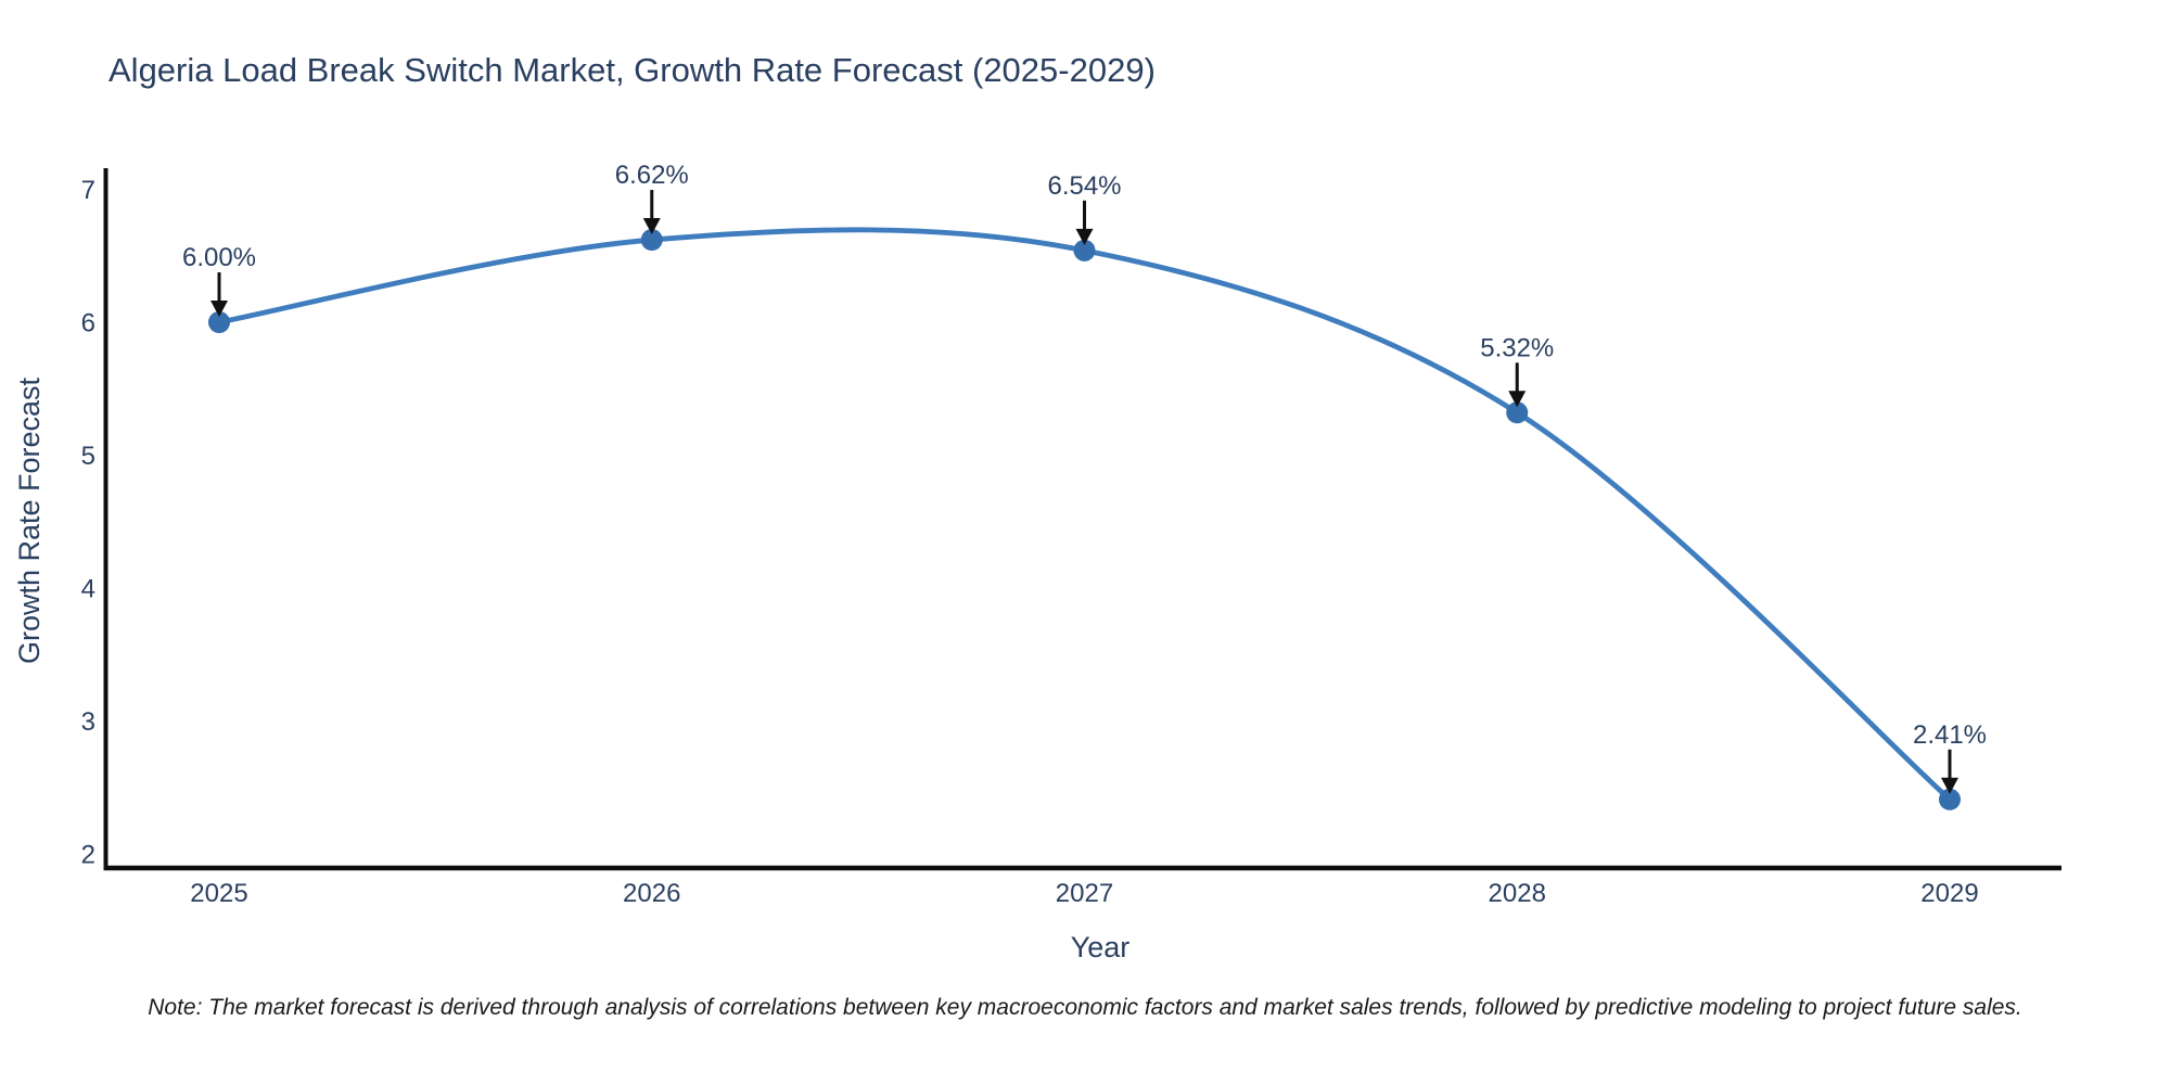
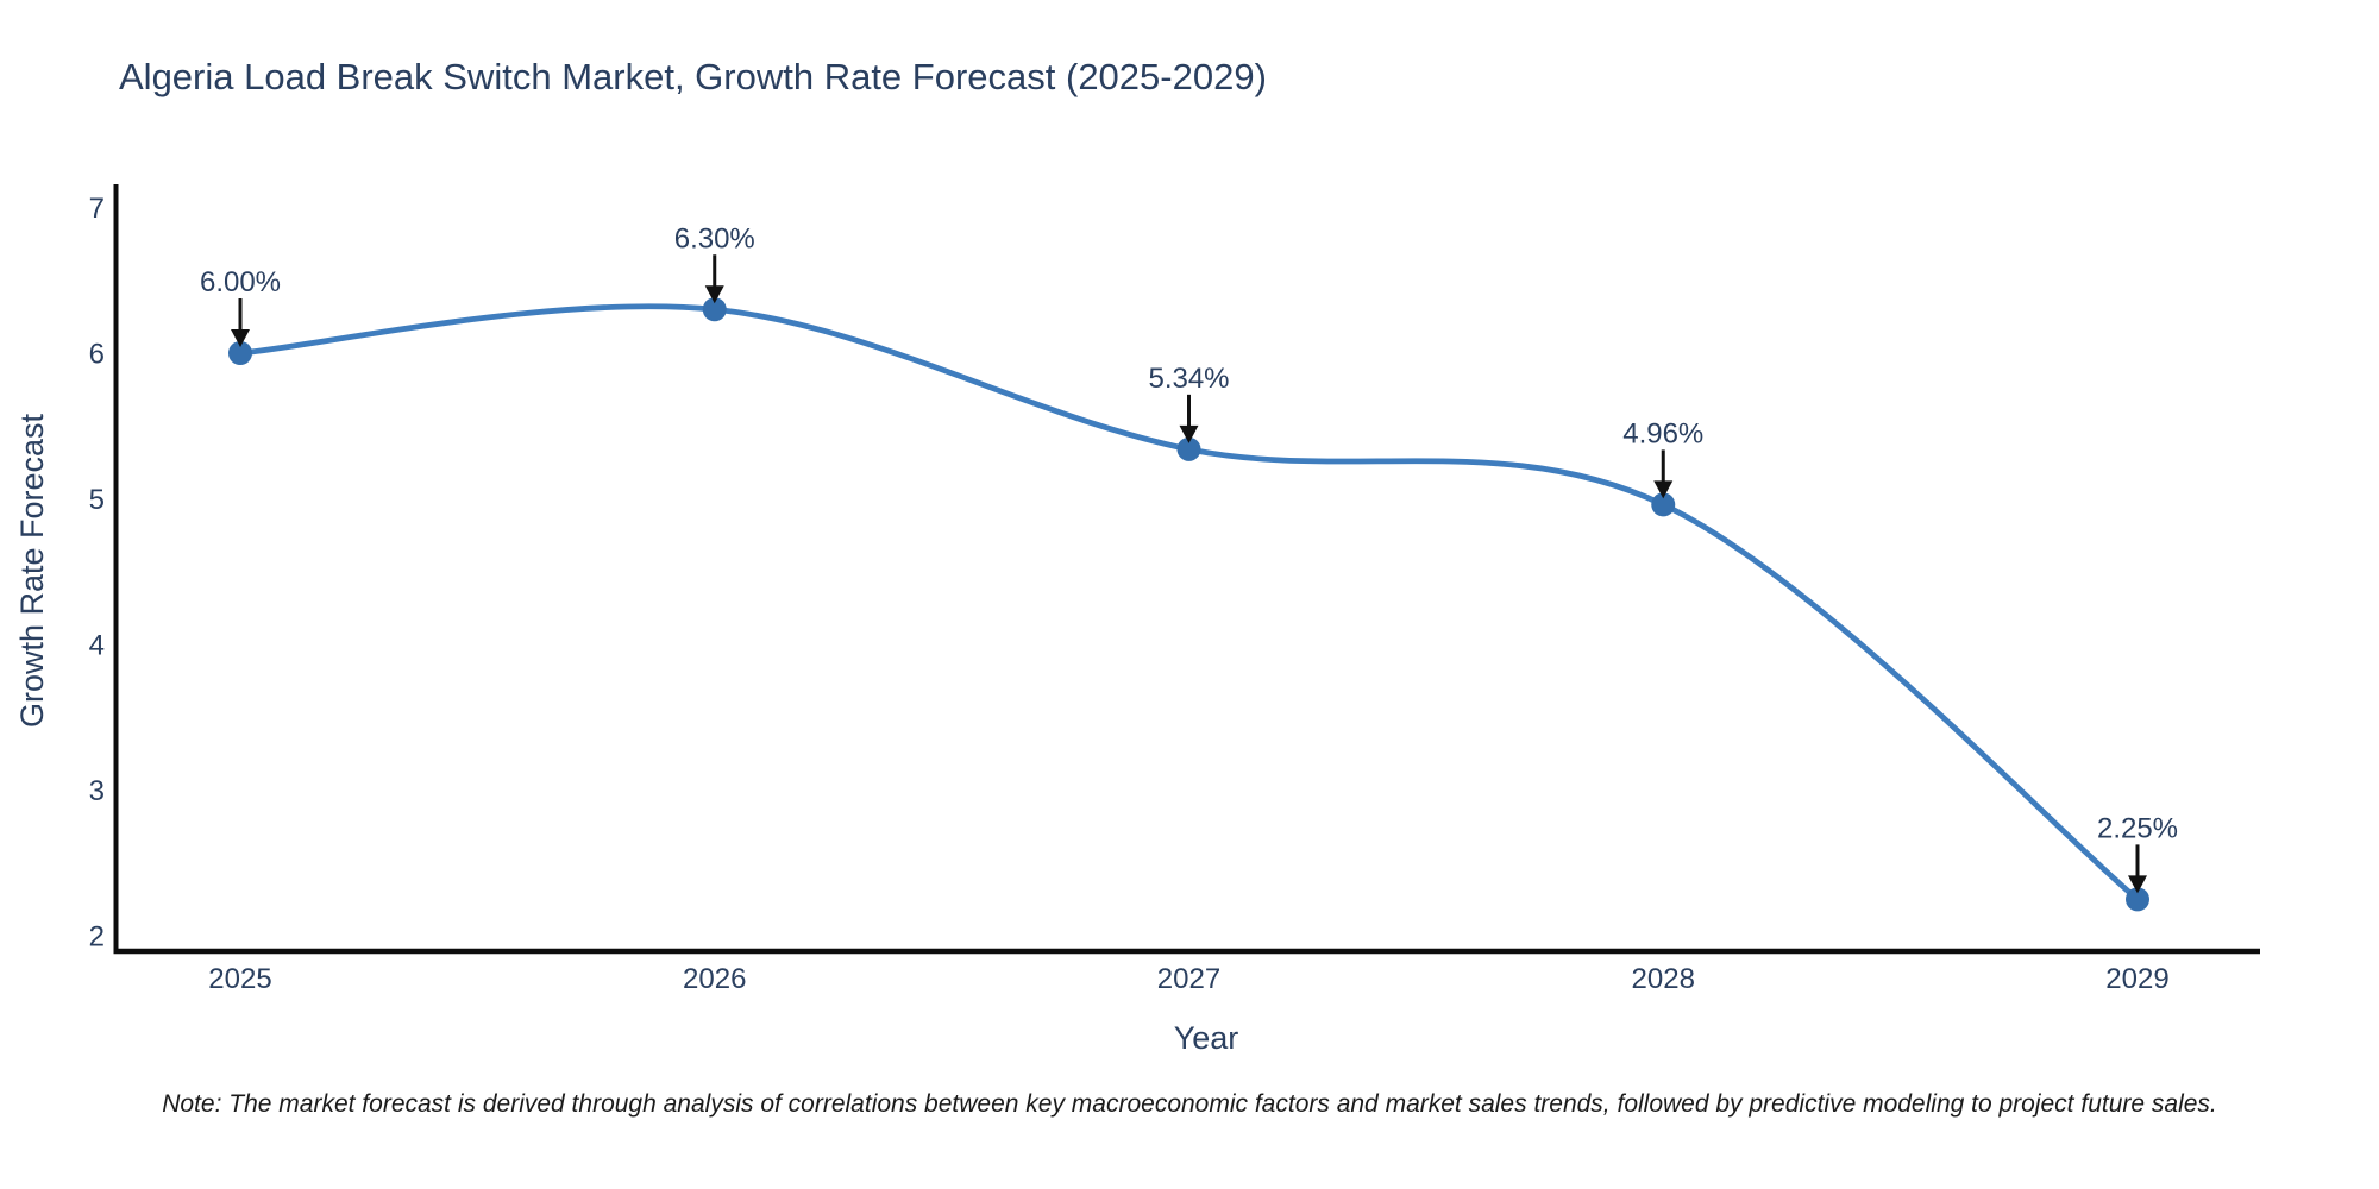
2026: 6.62% -> 6.30%
2027: 6.54% -> 5.34%
2028: 5.32% -> 4.96%
2029: 2.41% -> 2.25%
